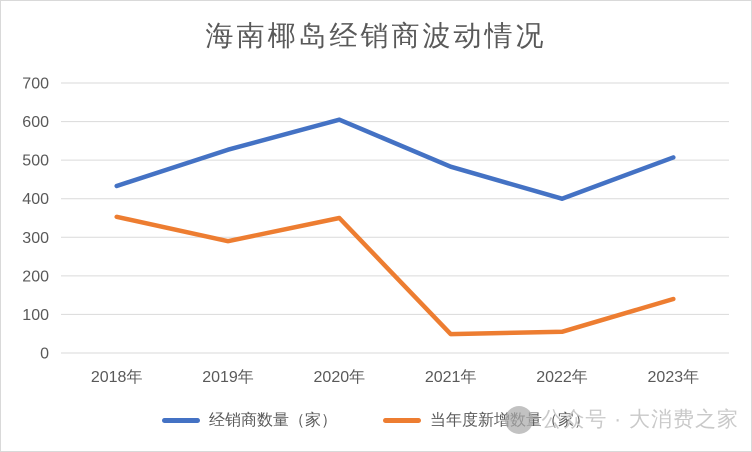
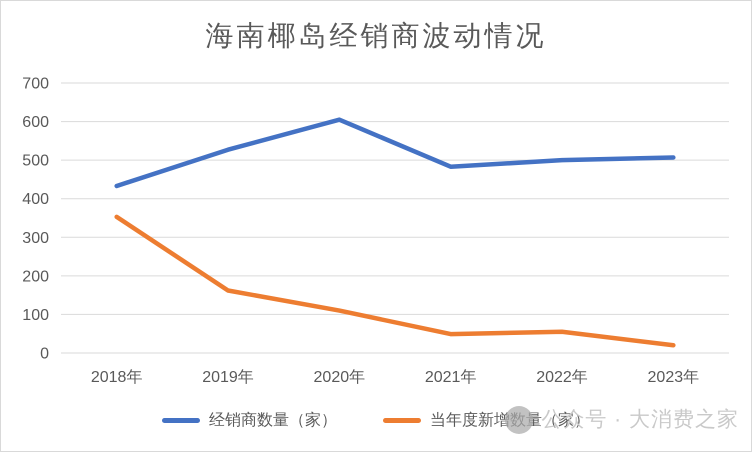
当年度新增数量（家）/2019年: 290 -> 160
当年度新增数量（家）/2020年: 350 -> 110
经销商数量（家）/2022年: 400 -> 500
当年度新增数量（家）/2023年: 140 -> 20
